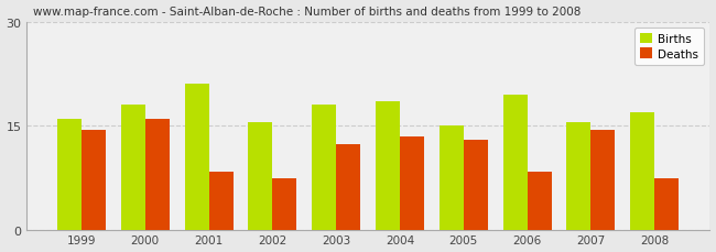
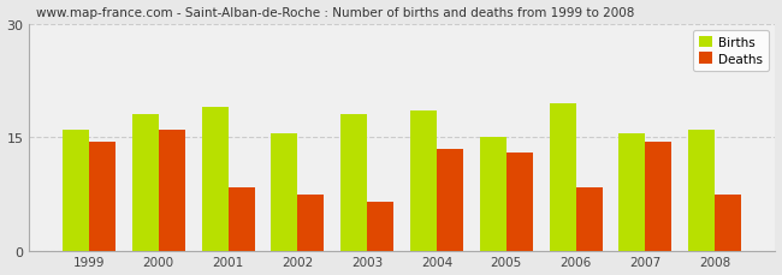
Births/2001: 21.0 -> 19.0
Deaths/2003: 12.4 -> 6.5
Births/2008: 17.0 -> 16.0
